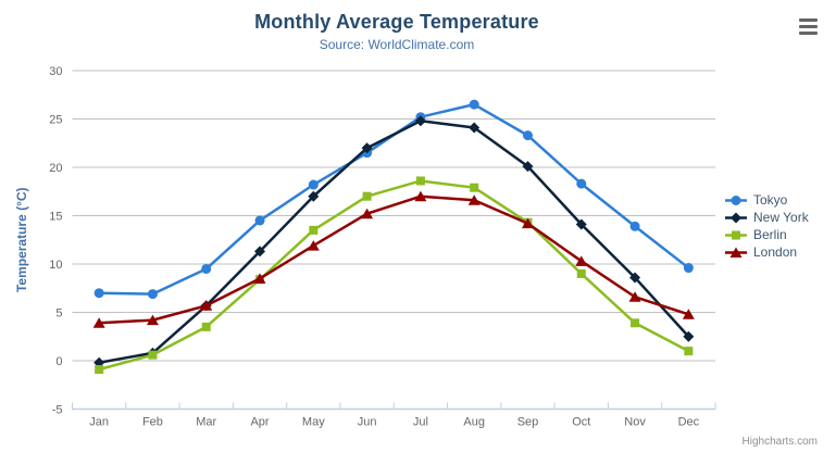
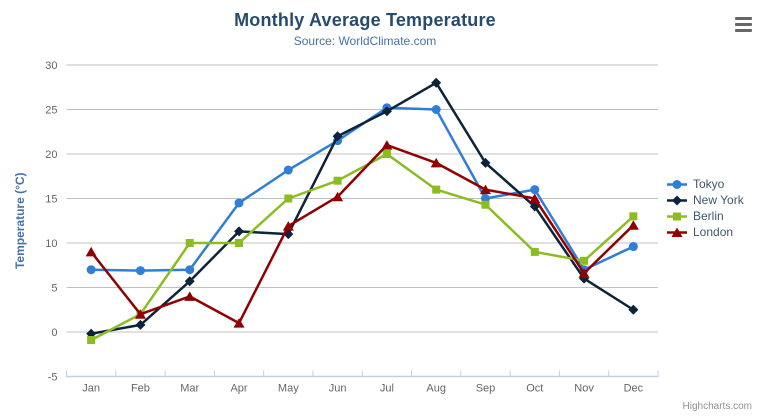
London/Jan: 4 -> 9
Berlin/Feb: 1 -> 2
London/Feb: 4 -> 2
Tokyo/Mar: 10 -> 7
Berlin/Mar: 4 -> 10
London/Mar: 6 -> 4
Berlin/Apr: 8 -> 10
London/Apr: 8 -> 1
New York/May: 17 -> 11
Berlin/May: 14 -> 15
Berlin/Jul: 19 -> 20
London/Jul: 17 -> 21
Tokyo/Aug: 26 -> 25
New York/Aug: 24 -> 28
Berlin/Aug: 18 -> 16
London/Aug: 17 -> 19
Tokyo/Sep: 23 -> 15
New York/Sep: 20 -> 19
London/Sep: 14 -> 16
Tokyo/Oct: 18 -> 16
London/Oct: 10 -> 15
Tokyo/Nov: 14 -> 7
New York/Nov: 9 -> 6
Berlin/Nov: 4 -> 8
Berlin/Dec: 1 -> 13
London/Dec: 5 -> 12
